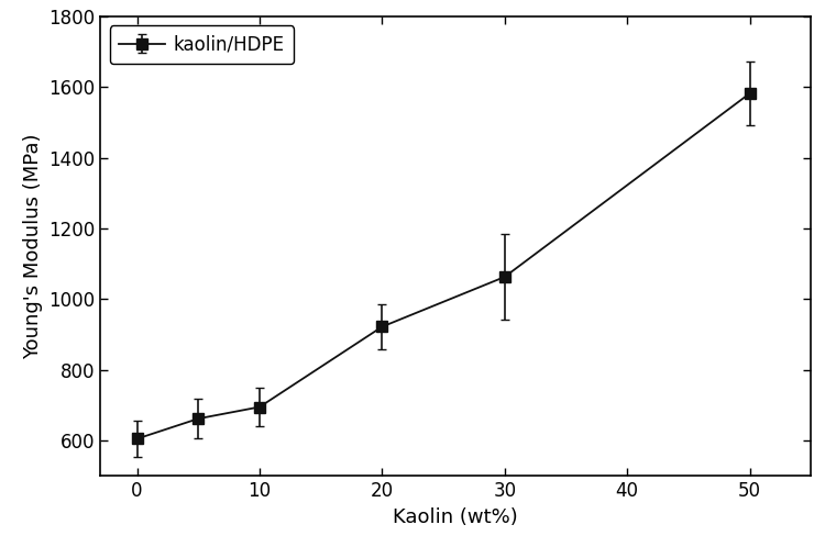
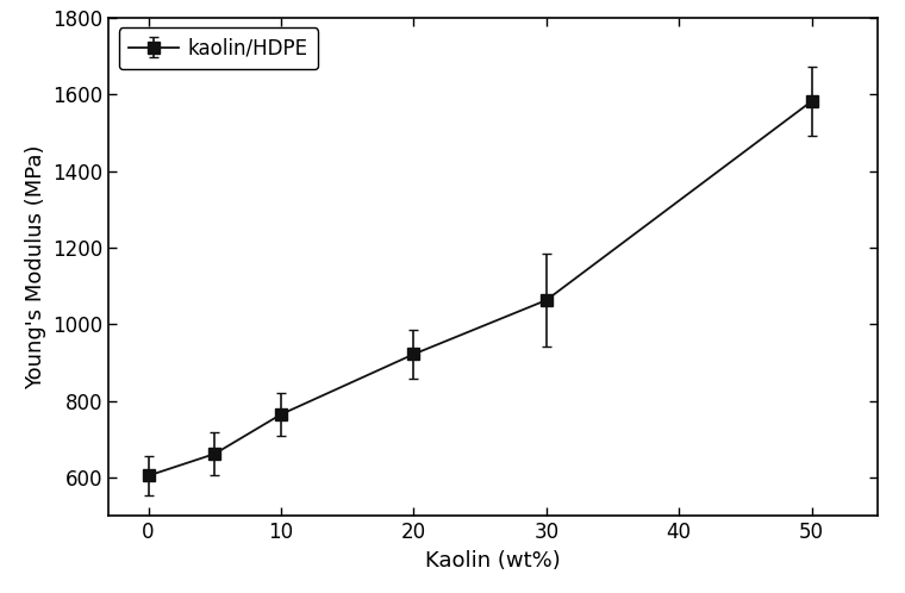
10: 695 -> 765
